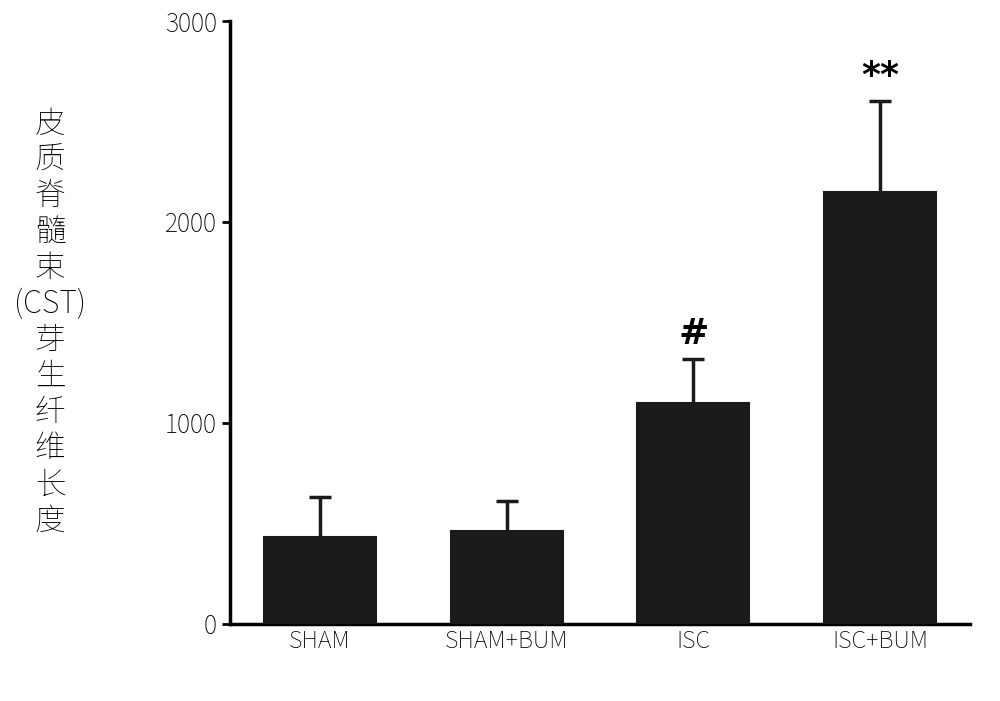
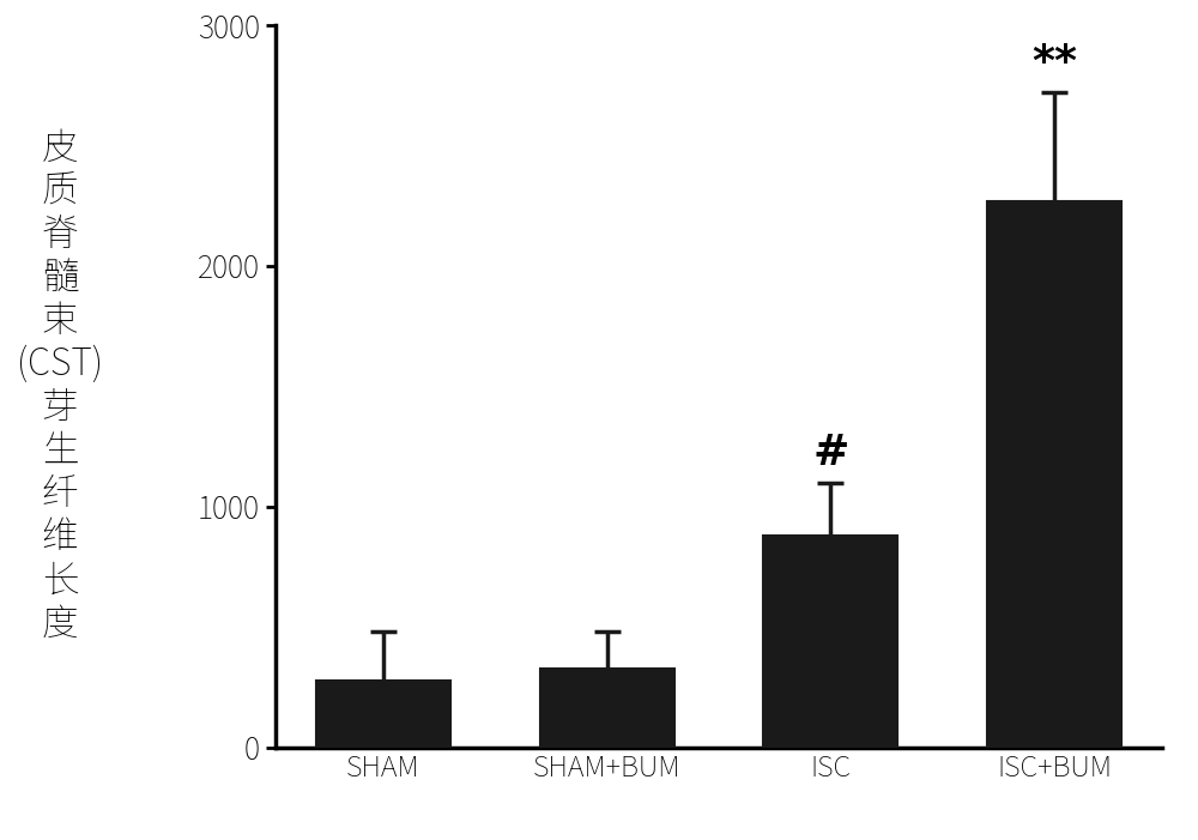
SHAM: 430 -> 280
SHAM+BUM: 460 -> 330
ISC: 1100 -> 880
ISC+BUM: 2150 -> 2270
